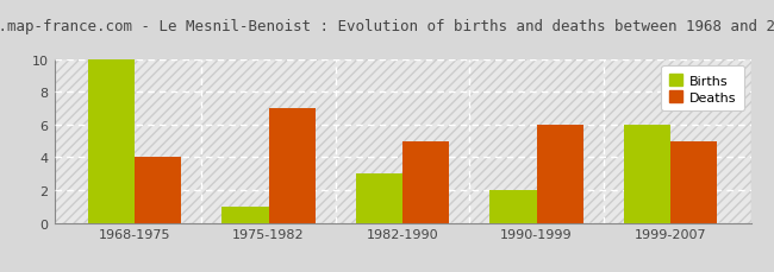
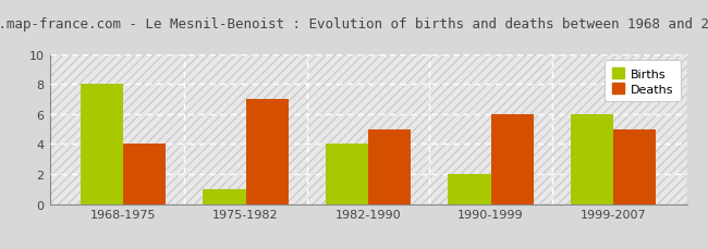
Births/1968-1975: 10 -> 8
Births/1982-1990: 3 -> 4
